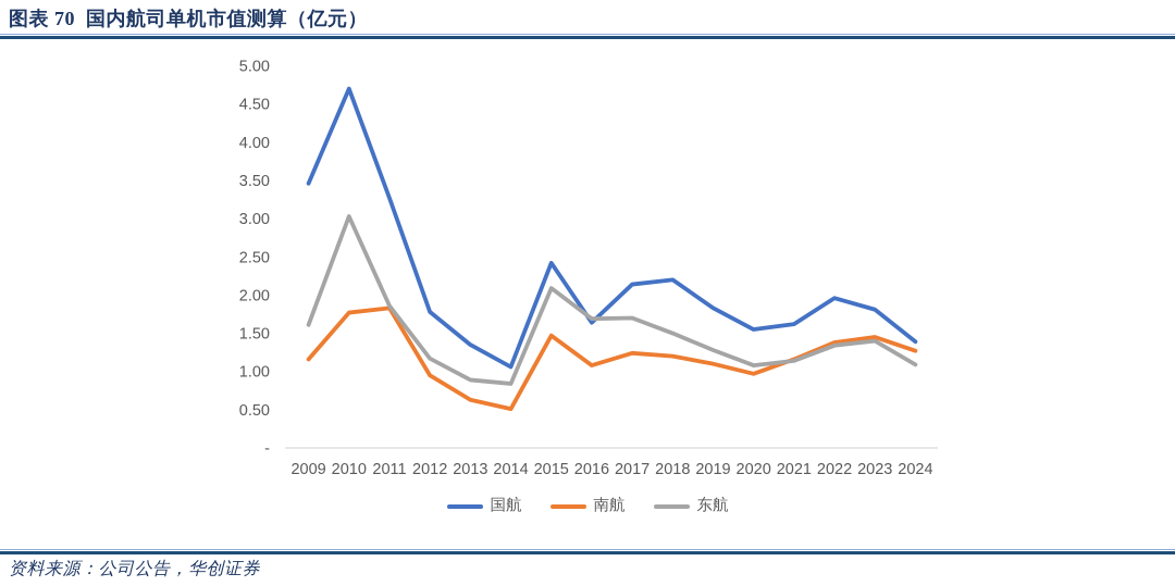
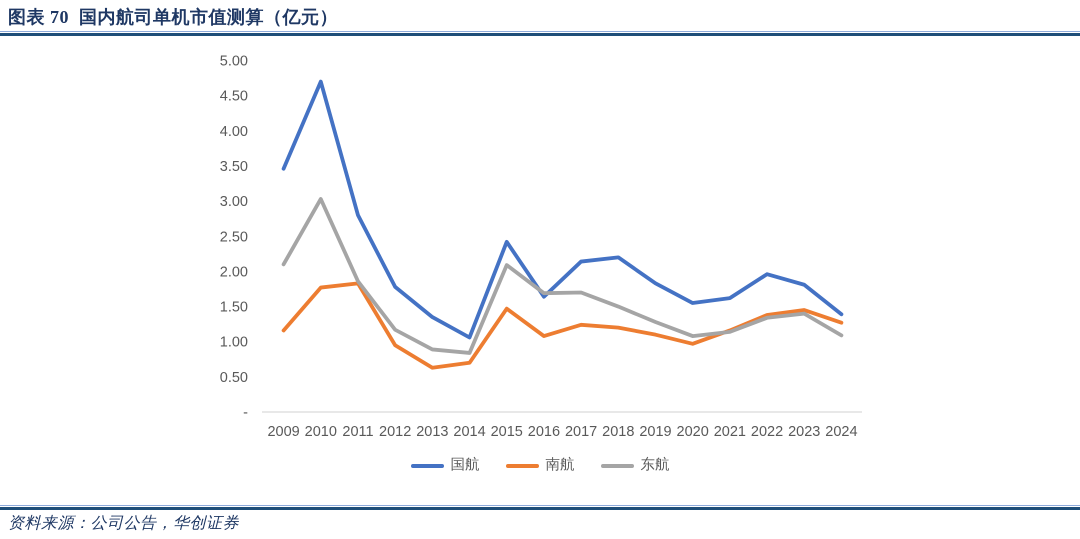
东航/2009: 1.6 -> 2.1
国航/2011: 3.3 -> 2.8
南航/2014: 0.5 -> 0.7
